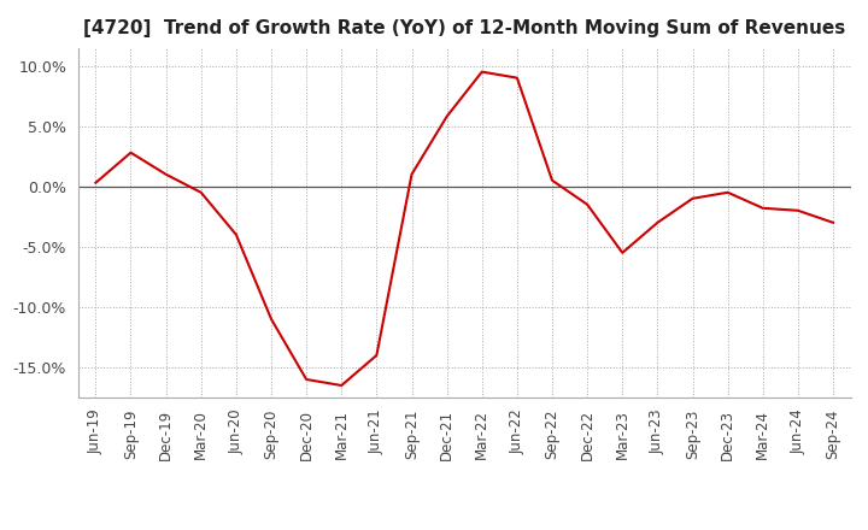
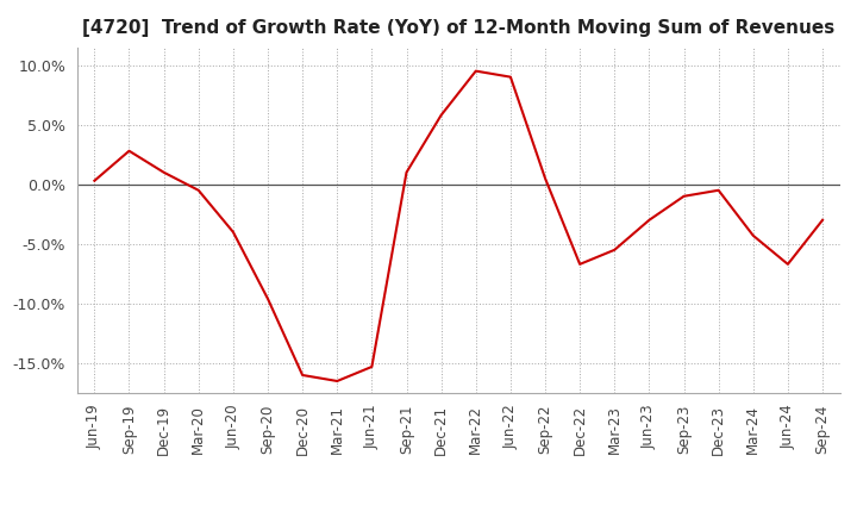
Sep-20: -11.0% -> -9.6%
Jun-21: -14.0% -> -15.3%
Dec-22: -1.5% -> -6.7%
Mar-24: -1.8% -> -4.3%
Jun-24: -2.0% -> -6.7%
